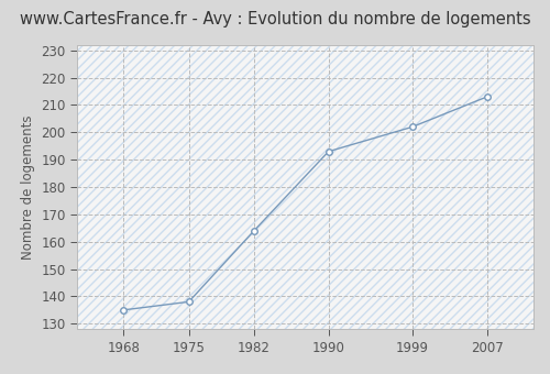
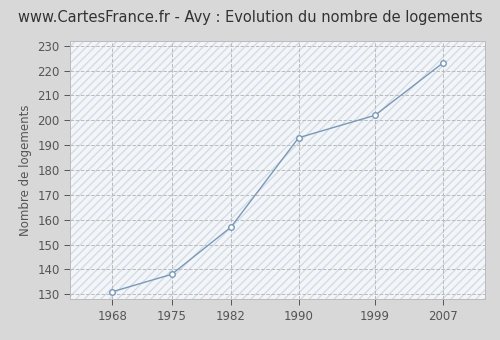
1968: 135 -> 131
1982: 164 -> 157
2007: 213 -> 223
